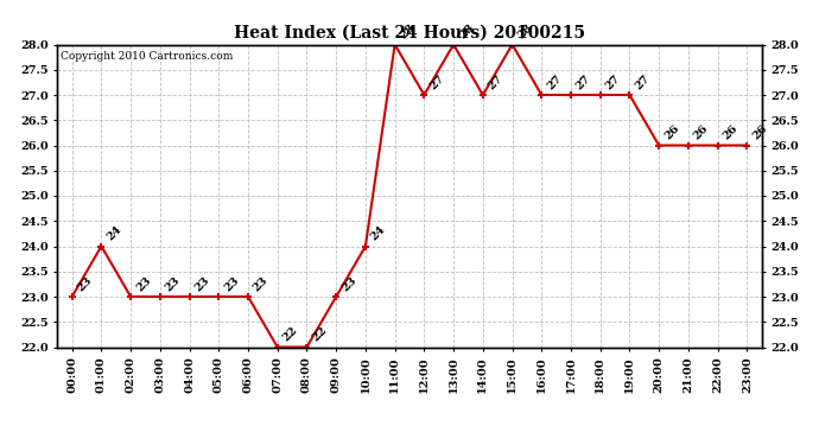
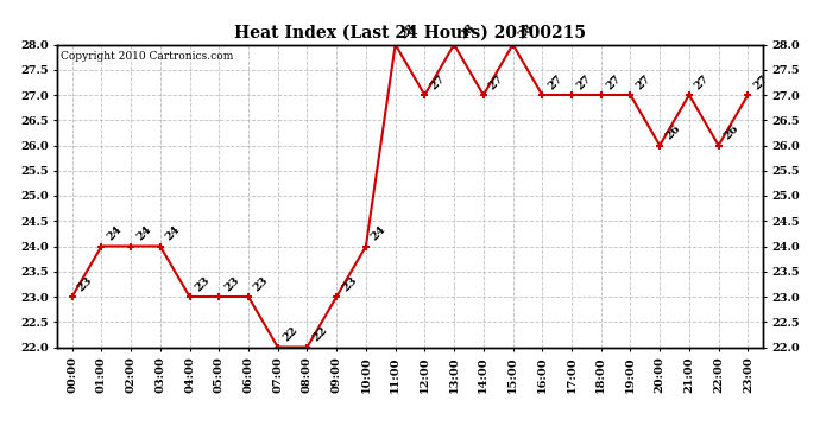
02:00: 23 -> 24
03:00: 23 -> 24
21:00: 26 -> 27
23:00: 26 -> 27
